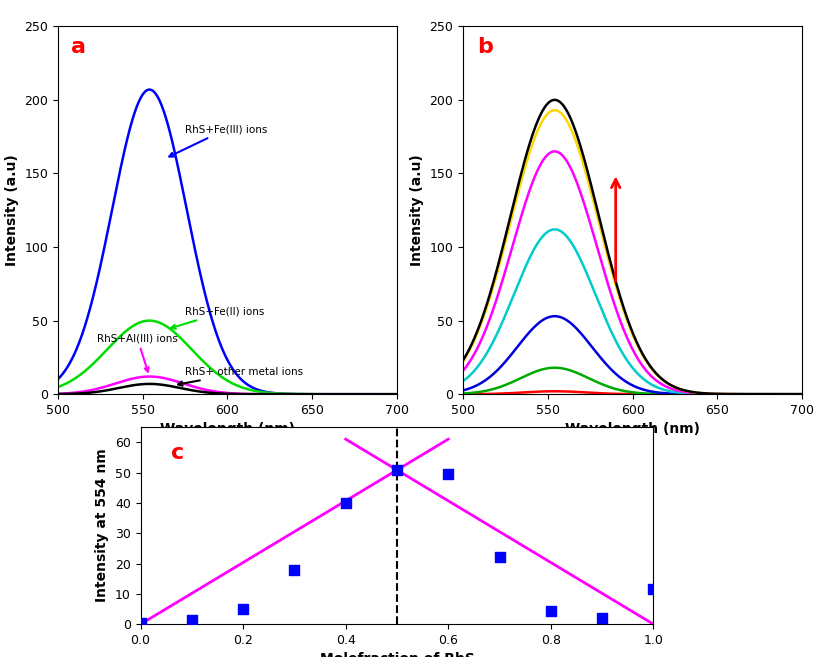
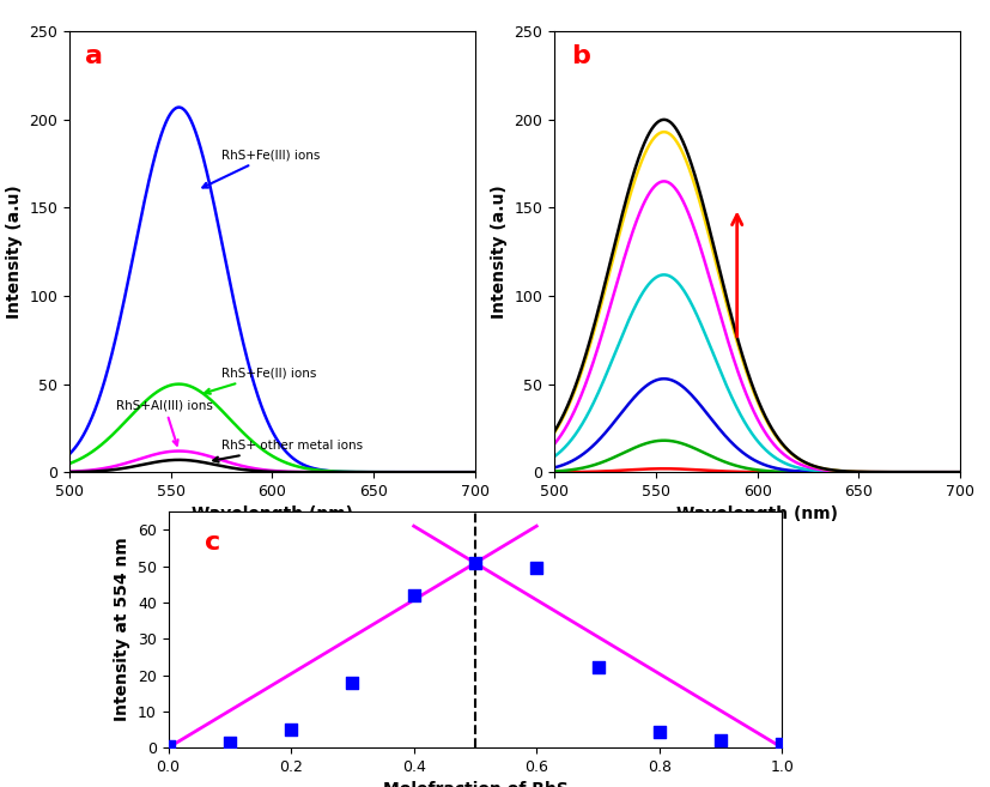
0.4: 40.0 -> 42.0
1.0: 11.5 -> 1.0
